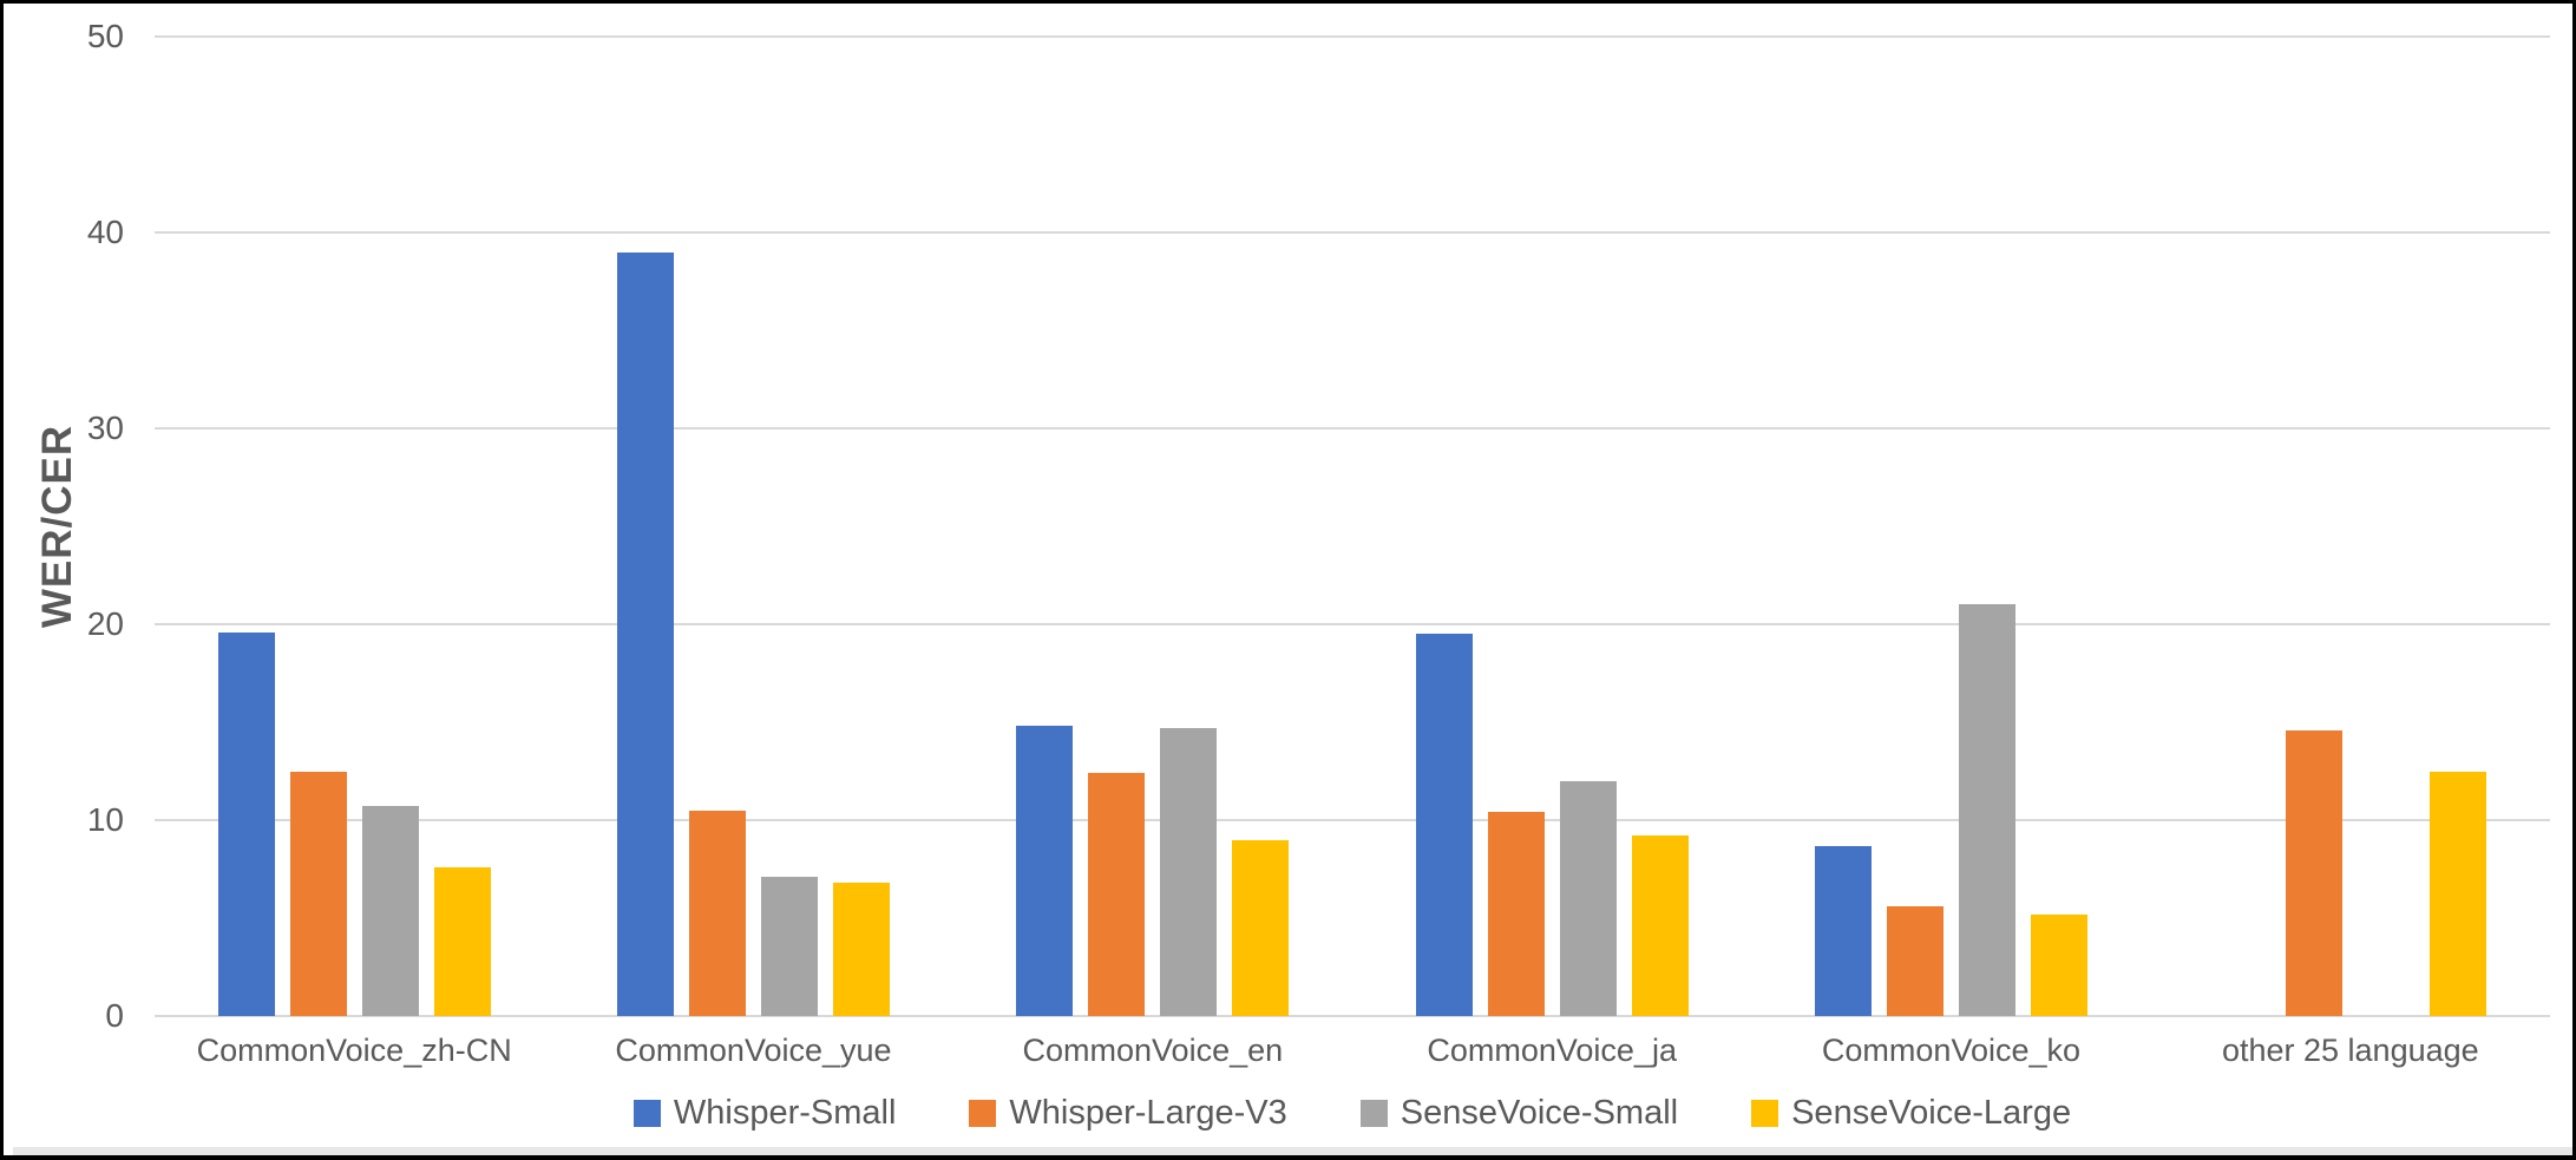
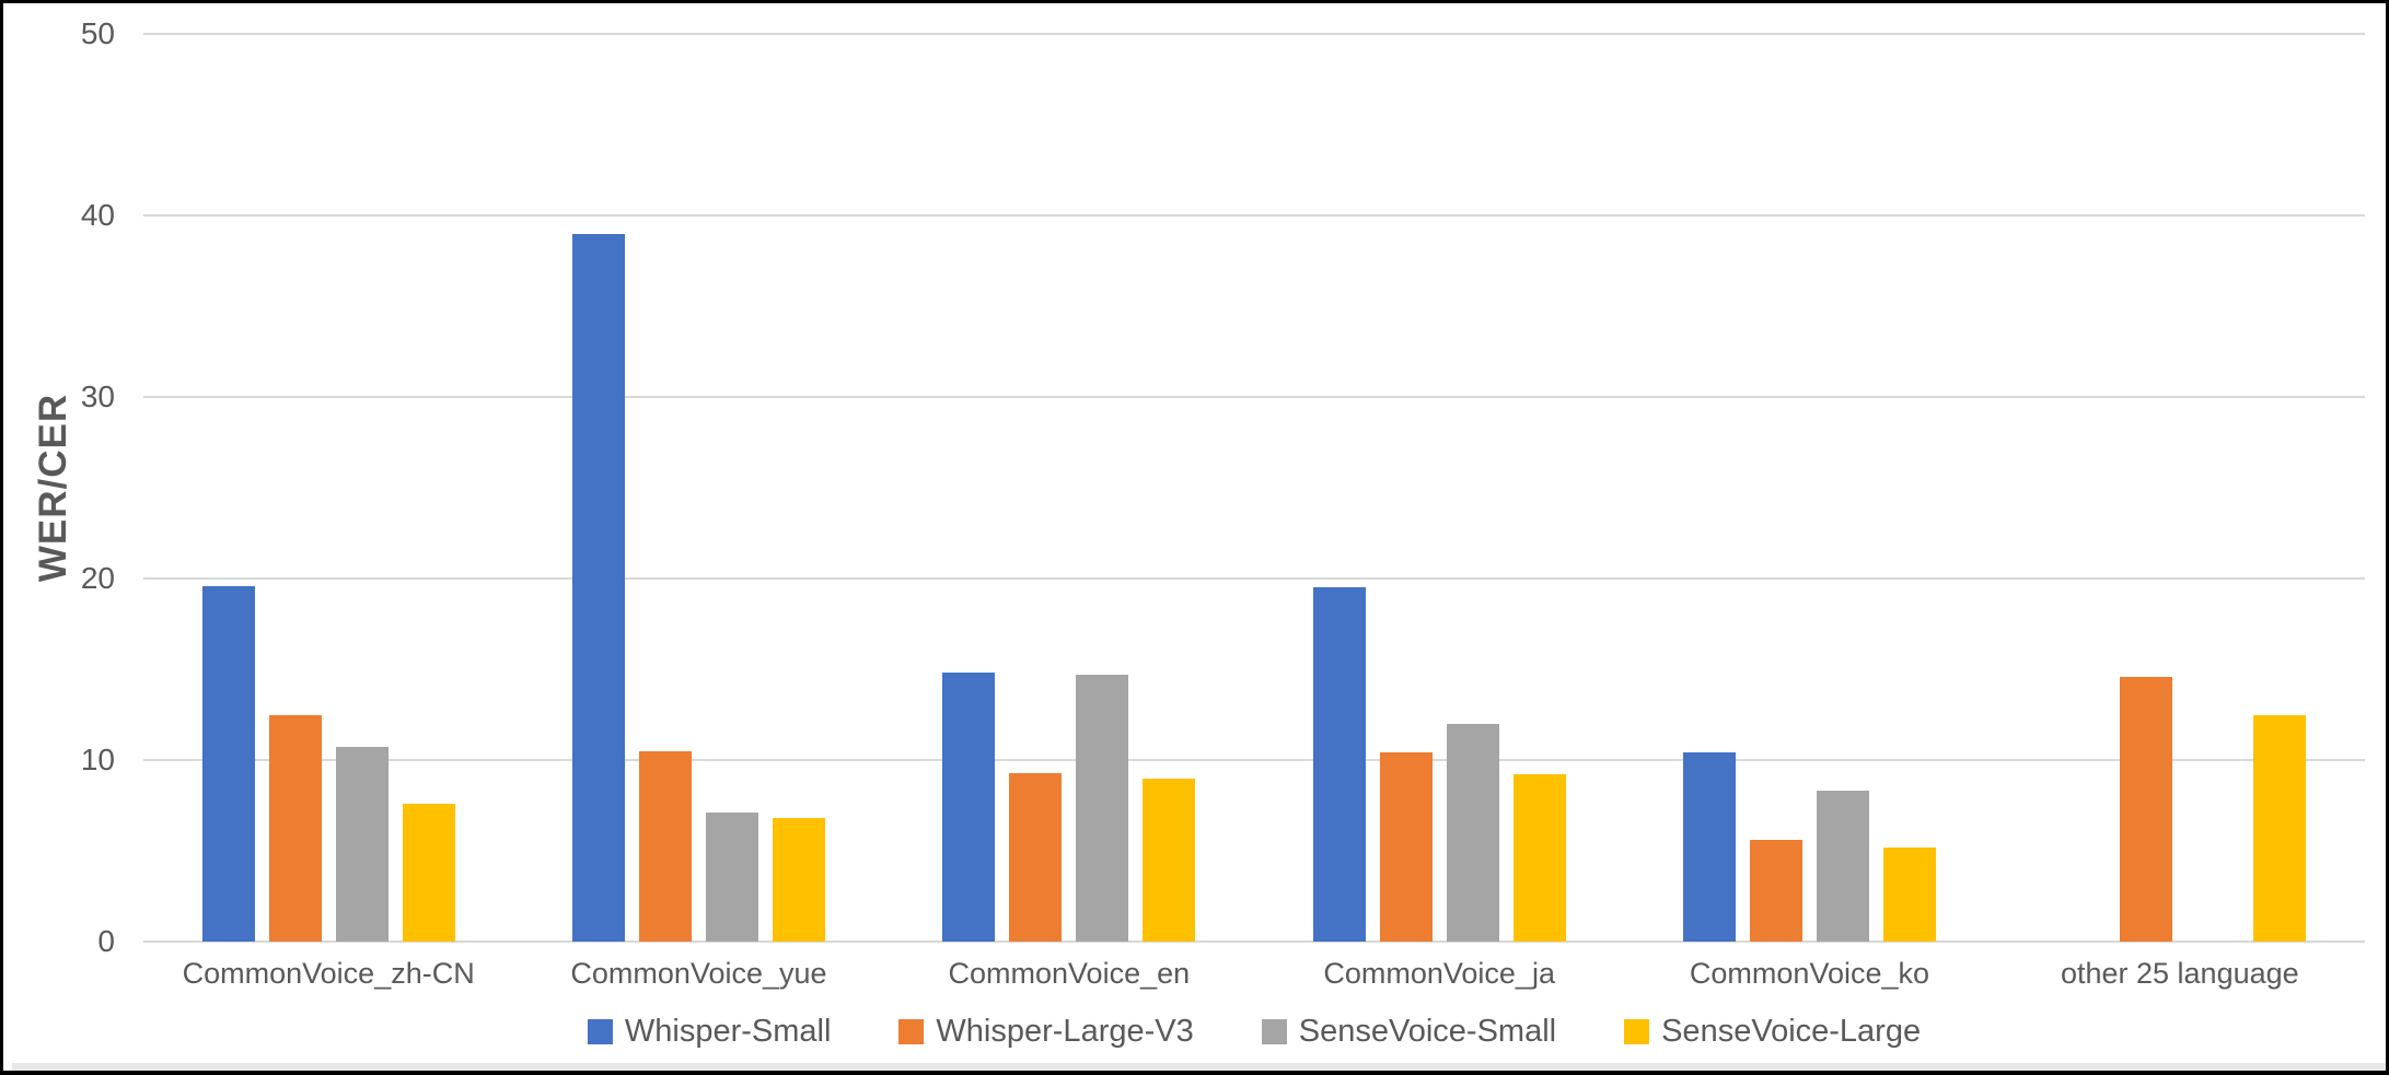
Whisper-Large-V3/CommonVoice_en: 12.4 -> 9.3
Whisper-Small/CommonVoice_ko: 8.7 -> 10.4
SenseVoice-Small/CommonVoice_ko: 21.0 -> 8.3
